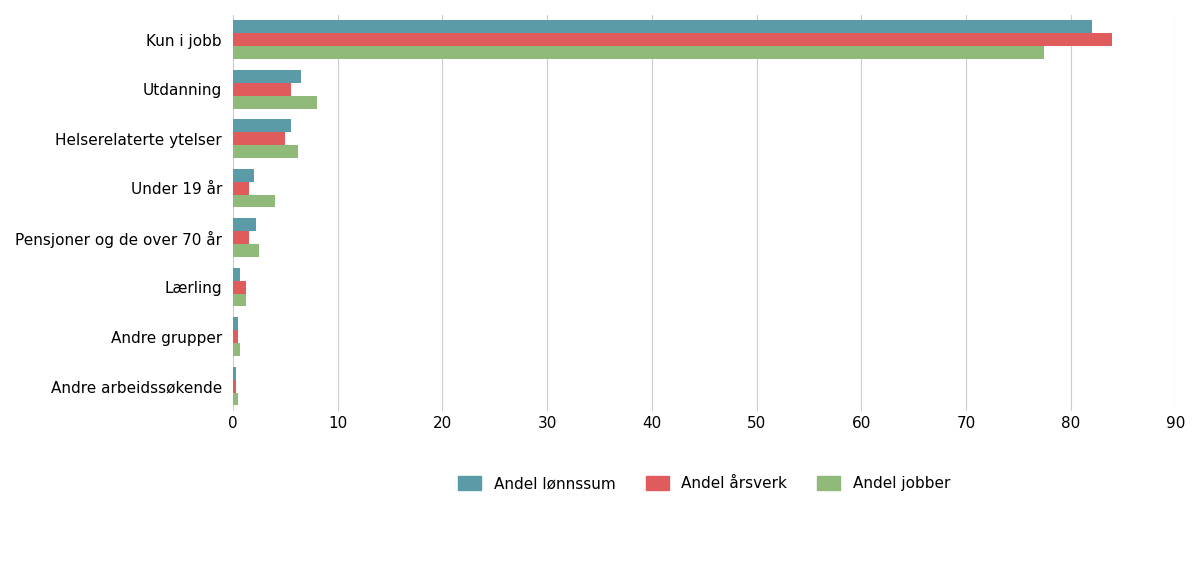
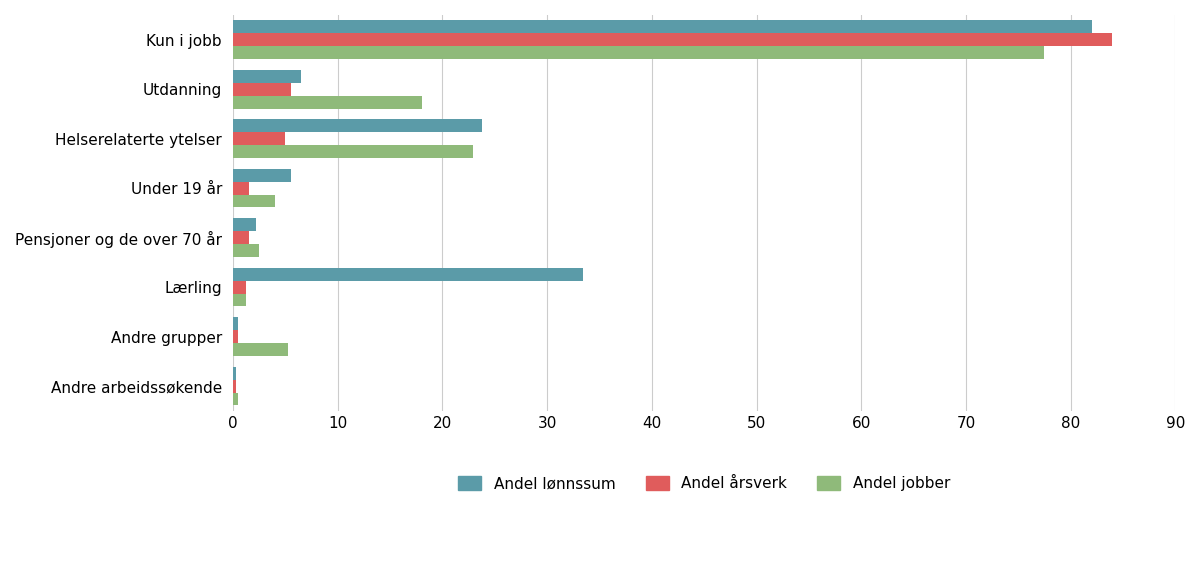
Andel jobber/Utdanning: 8.0 -> 18.0
Andel lønnssum/Helserelaterte ytelser: 5.5 -> 23.8
Andel jobber/Helserelaterte ytelser: 6.2 -> 22.9
Andel lønnssum/Under 19 år: 2.0 -> 5.5
Andel lønnssum/Lærling: 0.7 -> 33.4
Andel jobber/Andre grupper: 0.7 -> 5.2
